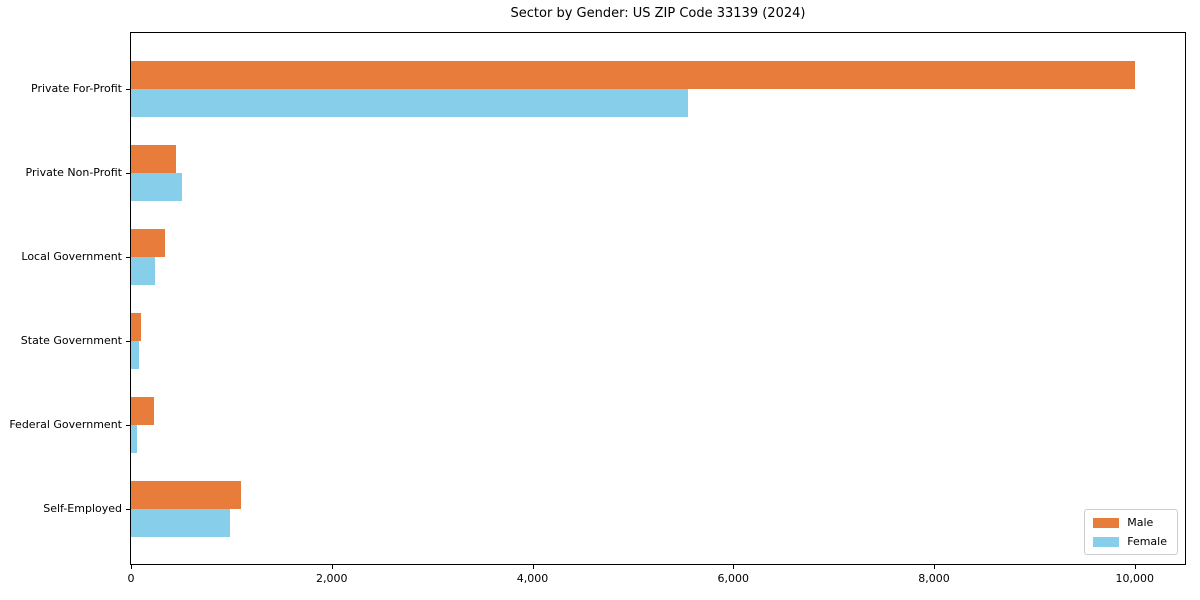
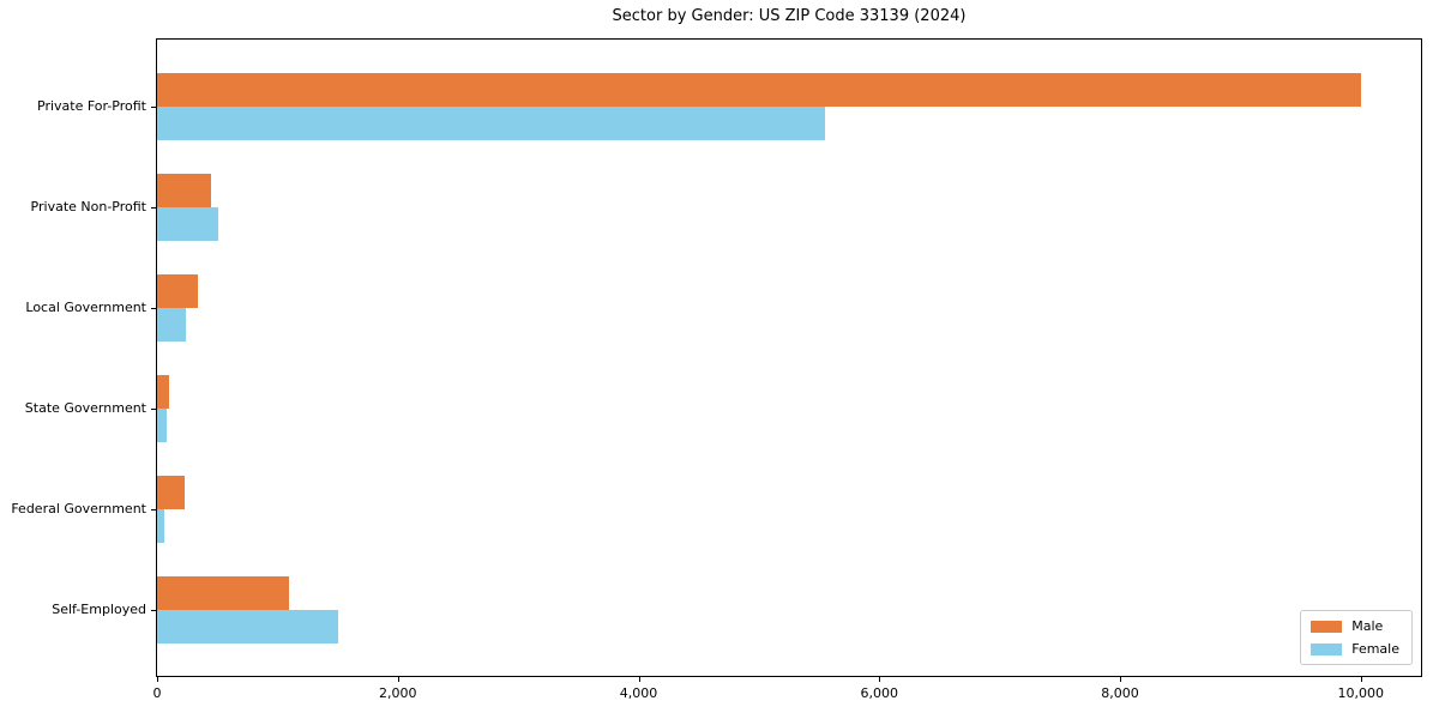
Female/Self-Employed: 1000 -> 1500
